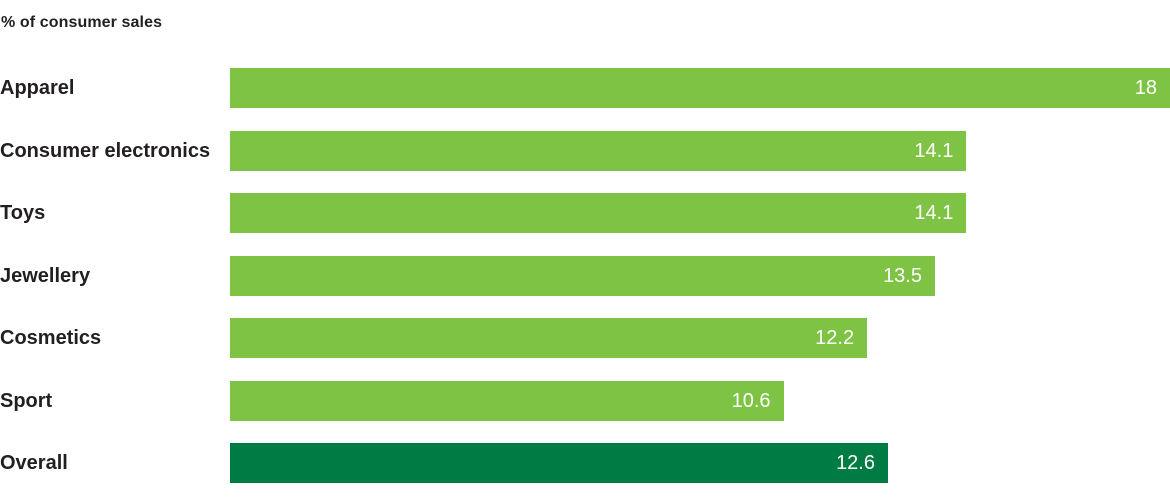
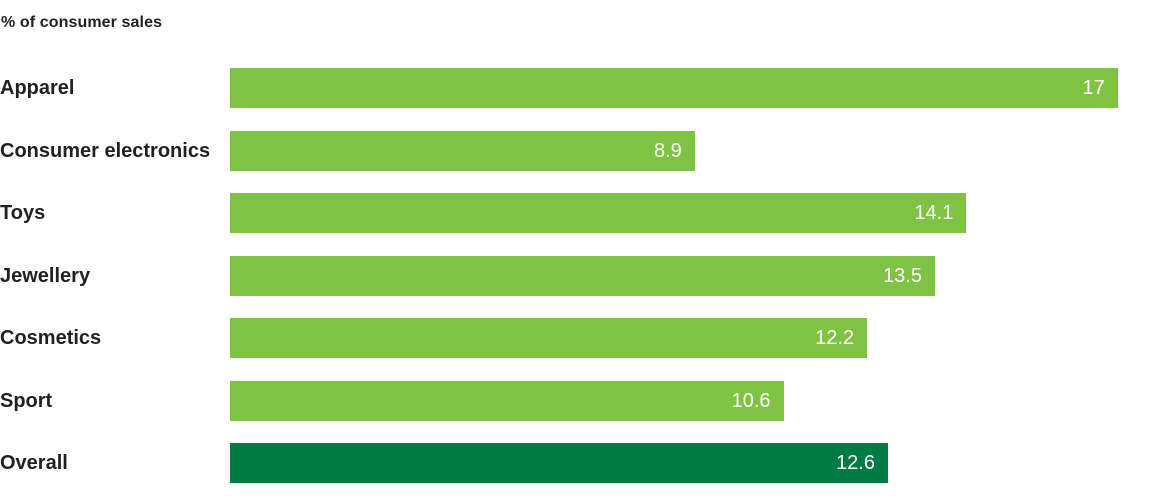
Apparel: 18 -> 17
Consumer electronics: 14.1 -> 8.9
